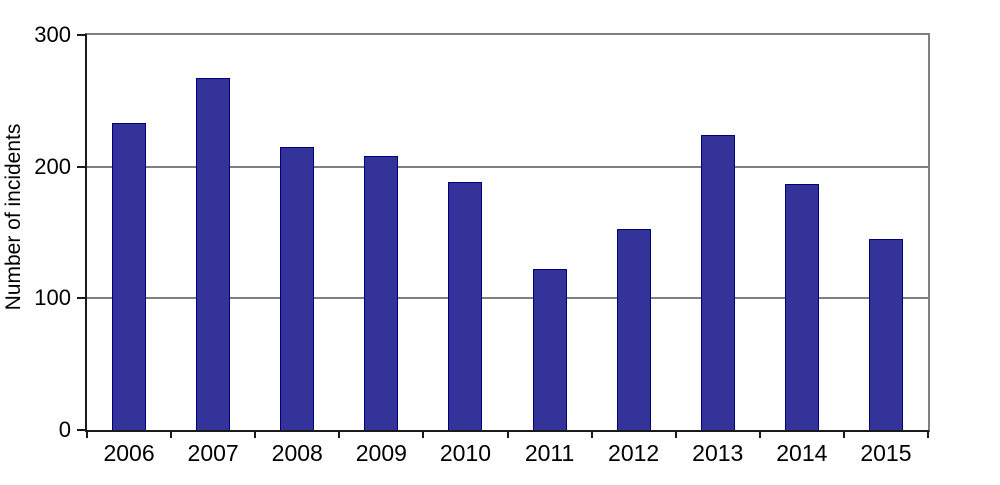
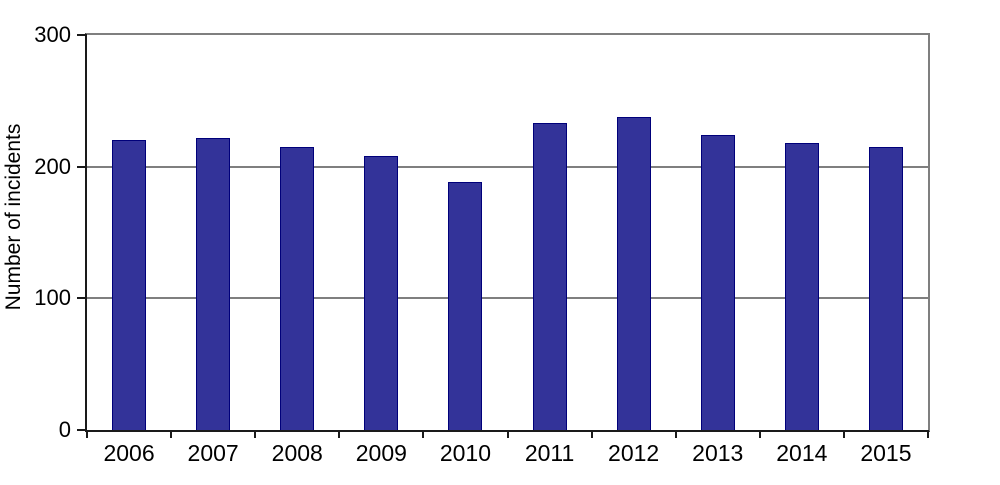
2006: 233 -> 220
2007: 267 -> 222
2011: 122 -> 233
2012: 153 -> 238
2014: 187 -> 218
2015: 145 -> 215
